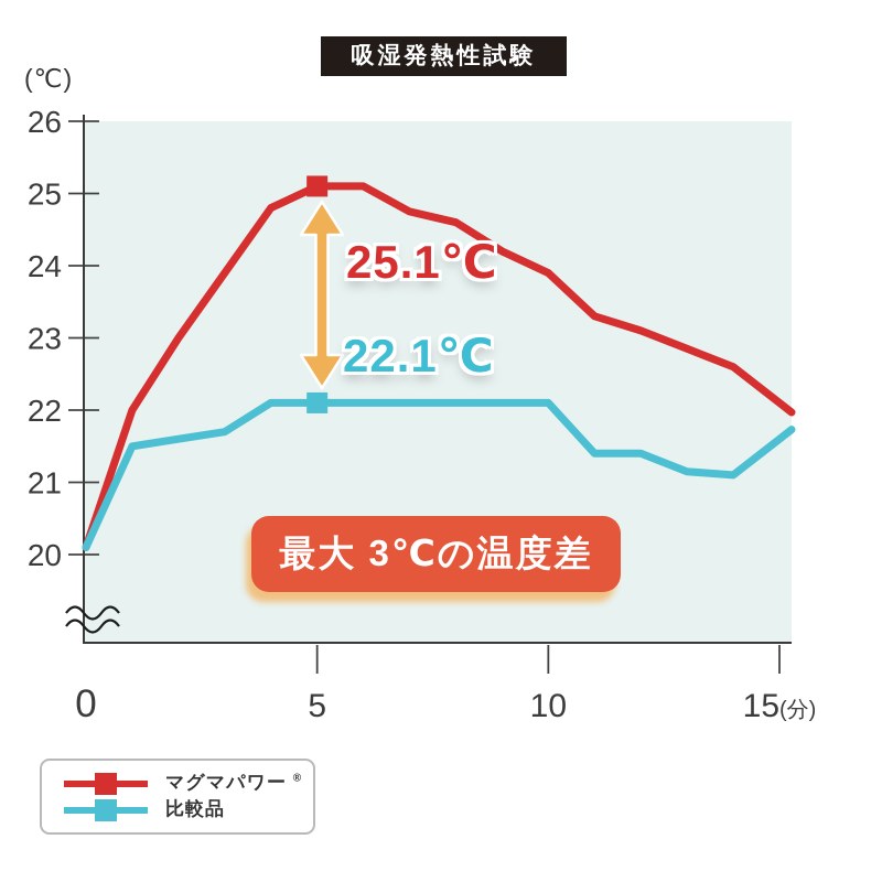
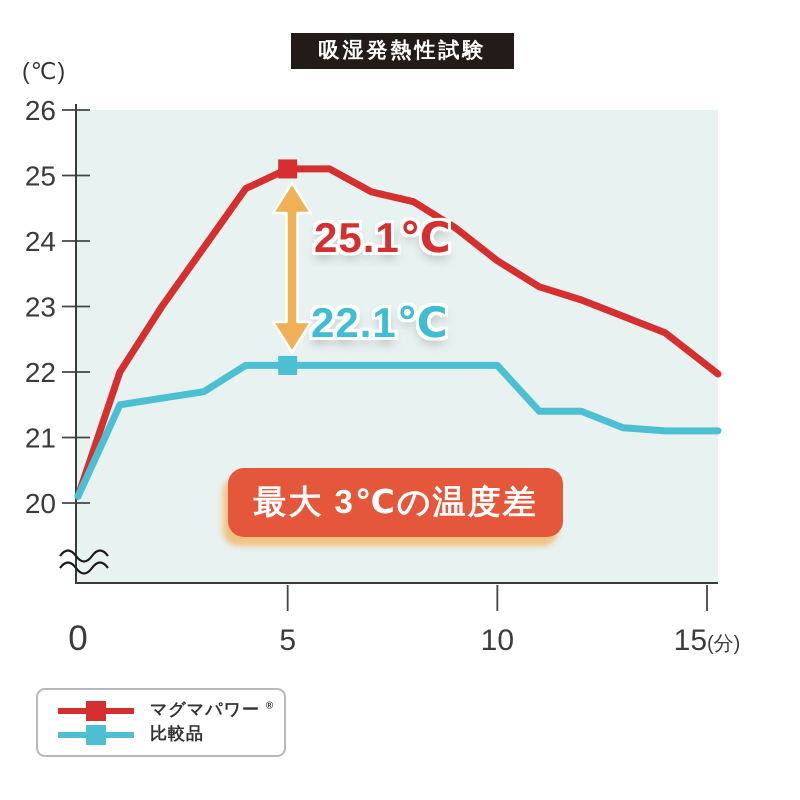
マグマパワー®/10: 23.9 -> 23.7
比較品/15: 21.6 -> 21.1
